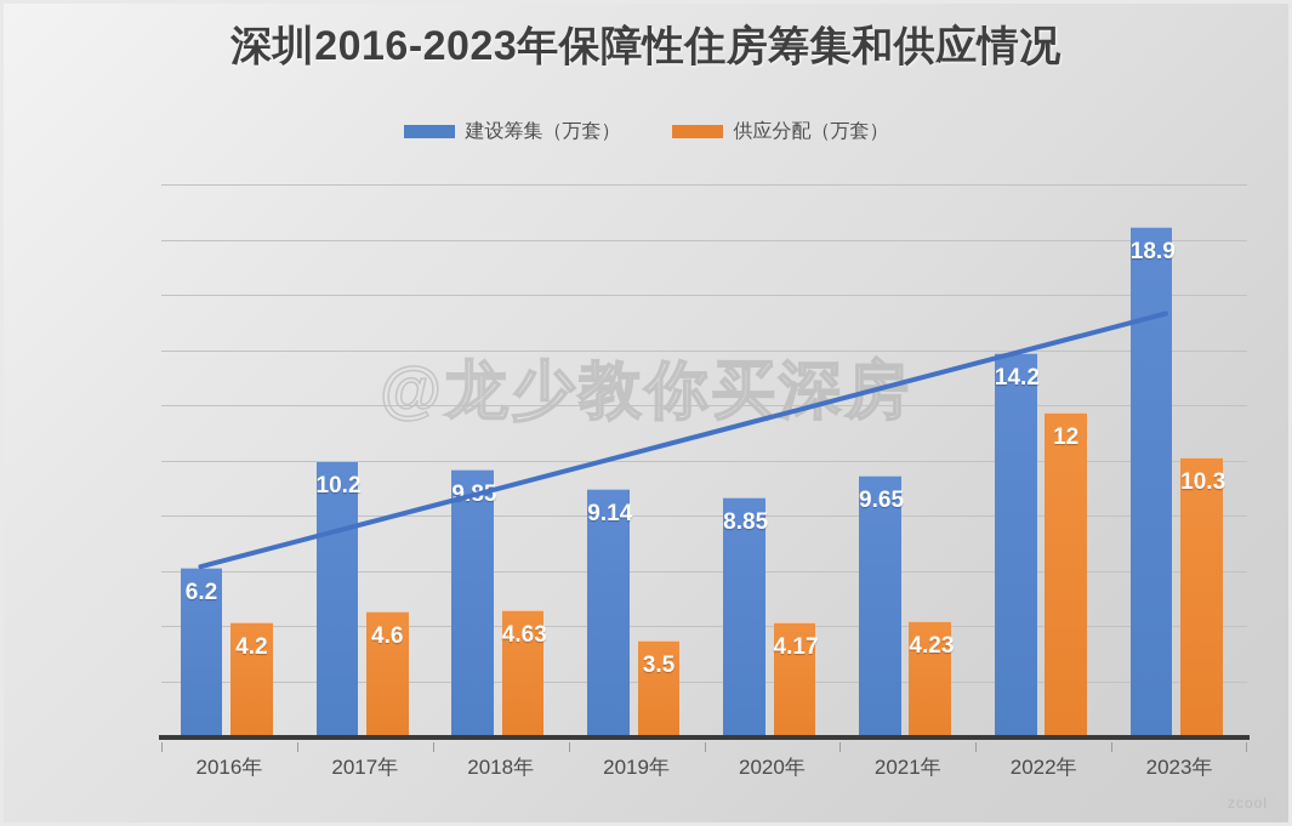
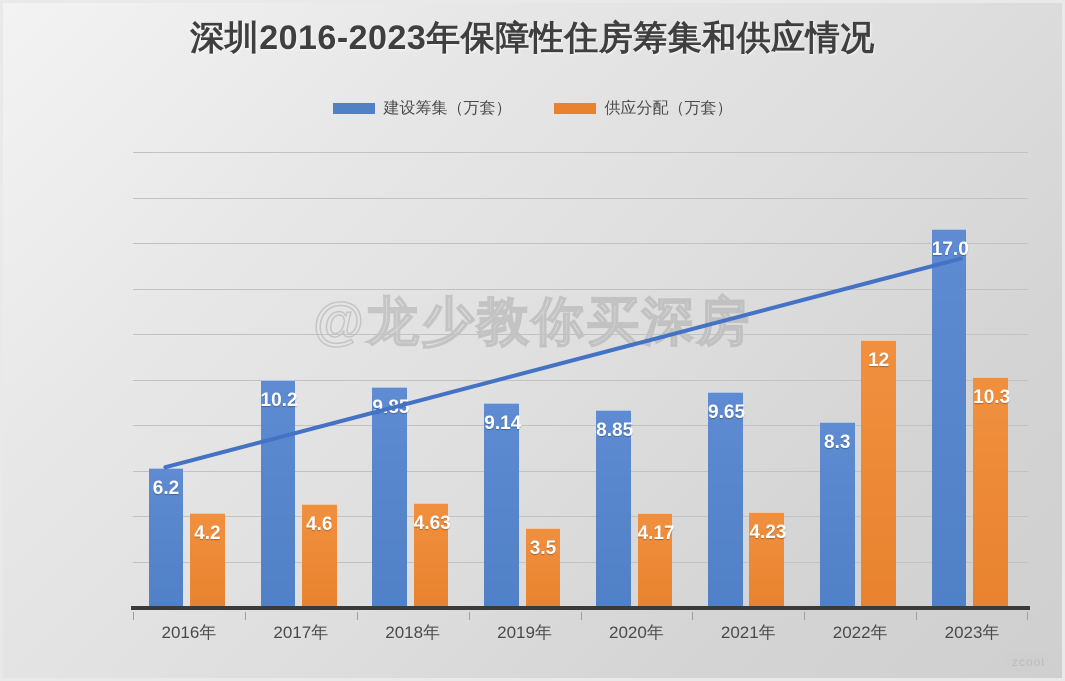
建设筹集（万套）/2022年: 14.2 -> 8.3
建设筹集（万套）/2023年: 18.9 -> 17.0
